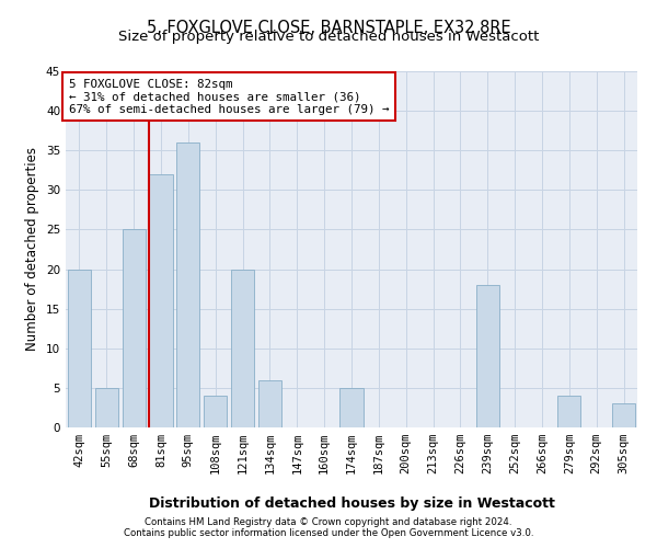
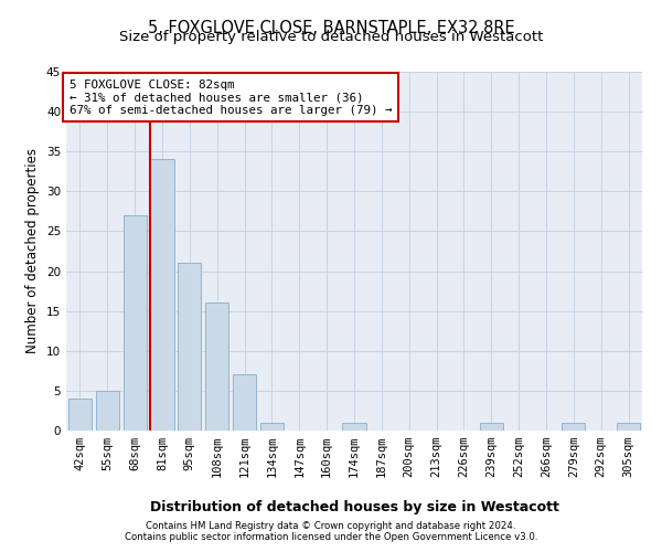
42sqm: 20 -> 4
68sqm: 25 -> 27
81sqm: 32 -> 34
95sqm: 36 -> 21
108sqm: 4 -> 16
121sqm: 20 -> 7
134sqm: 6 -> 1
174sqm: 5 -> 1
239sqm: 18 -> 1
279sqm: 4 -> 1
305sqm: 3 -> 1
